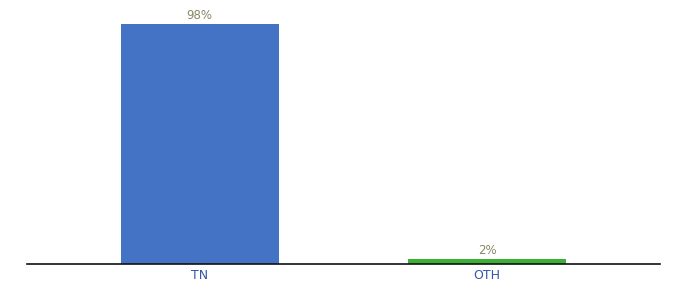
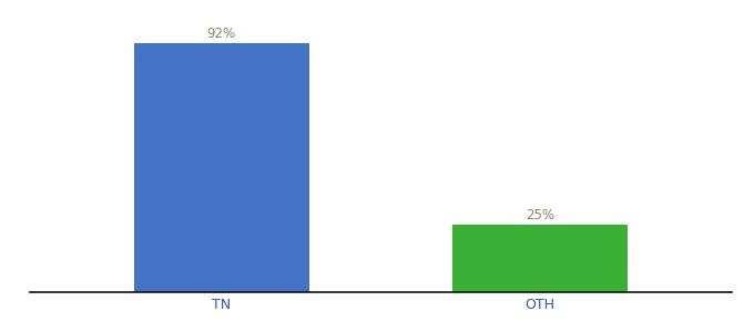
TN: 98% -> 92%
OTH: 2% -> 25%
